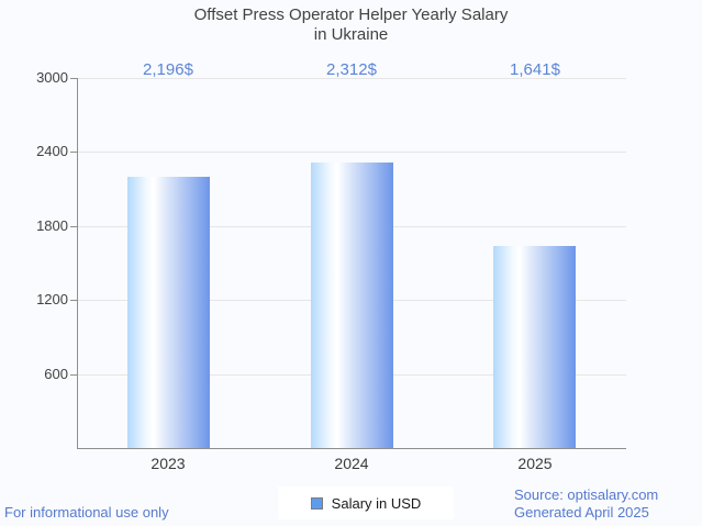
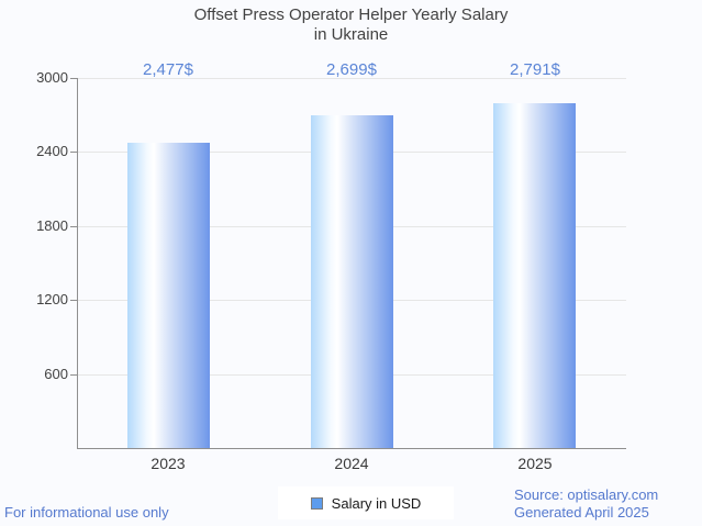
2023: 2,196 -> 2,477
2024: 2,312 -> 2,699
2025: 1,641 -> 2,791
